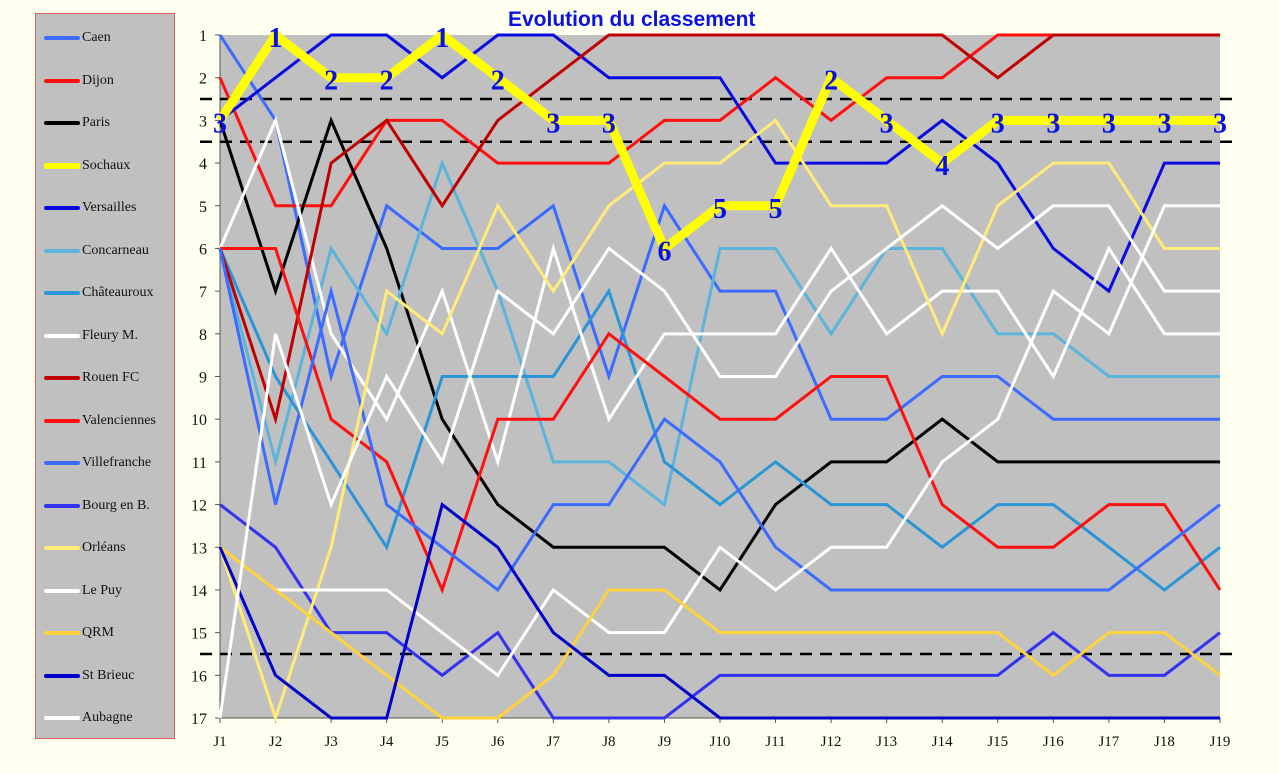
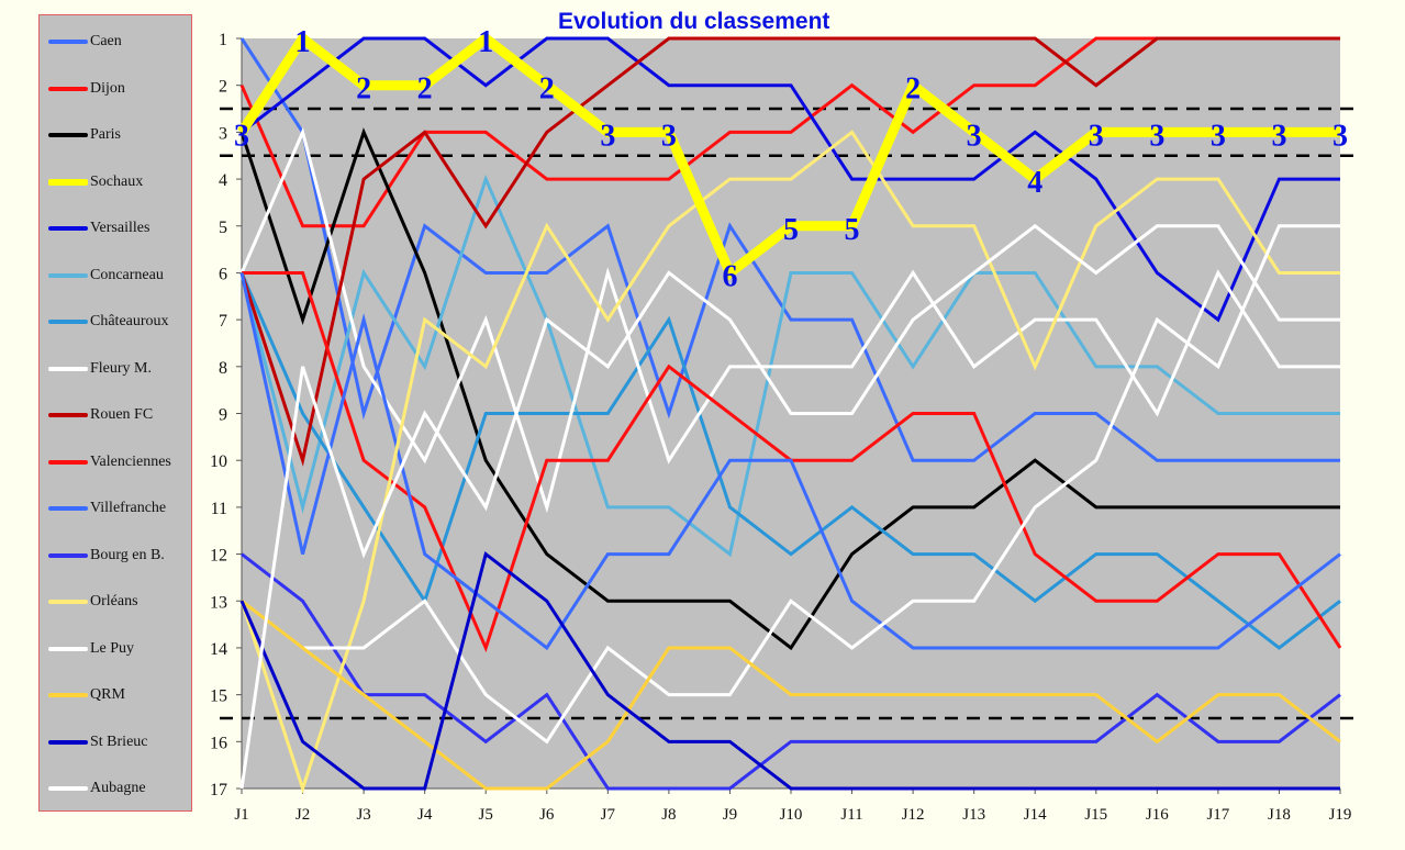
Le Puy/J4: 14 -> 13
Villefranche/J10: 11 -> 10
